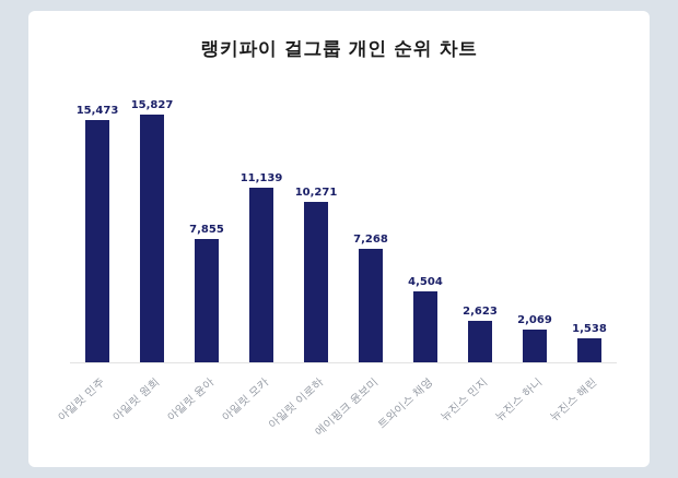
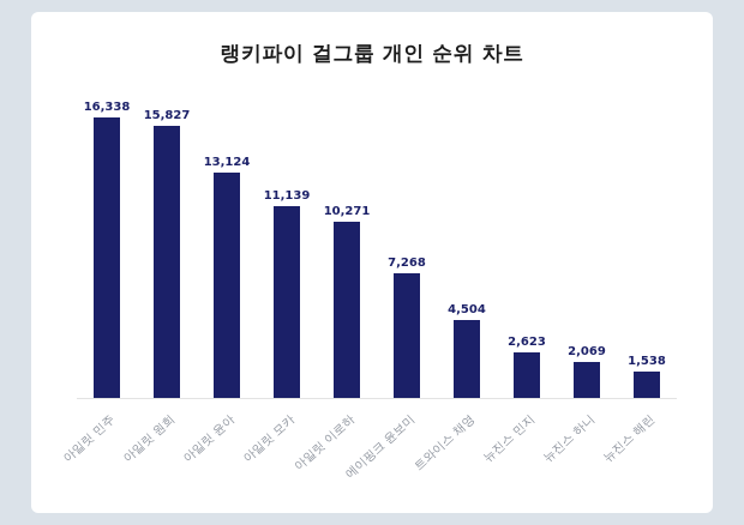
아일릿 민주: 15,473 -> 16,338
아일릿 윤아: 7,855 -> 13,124
